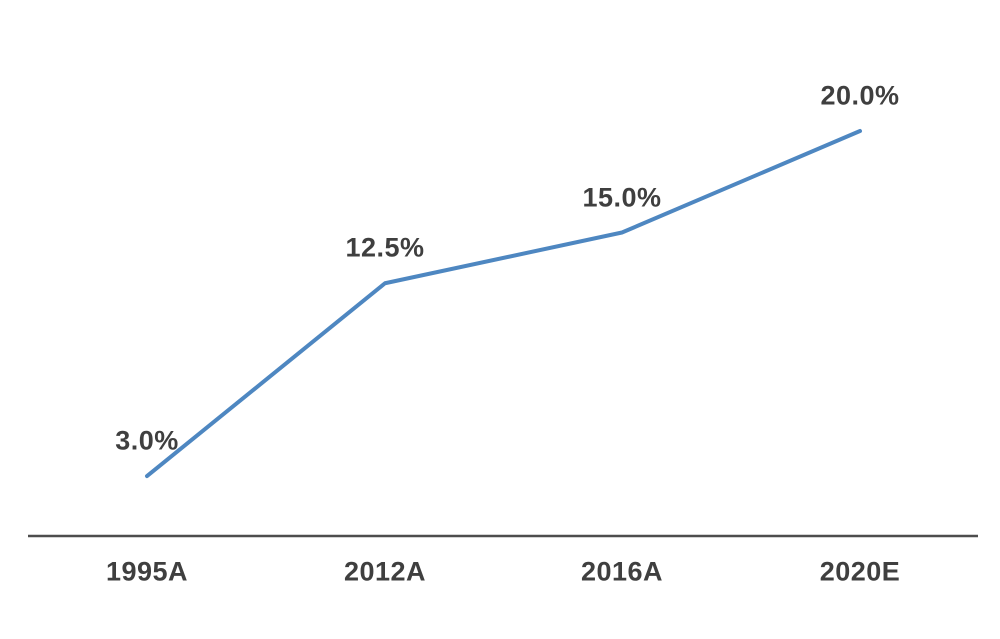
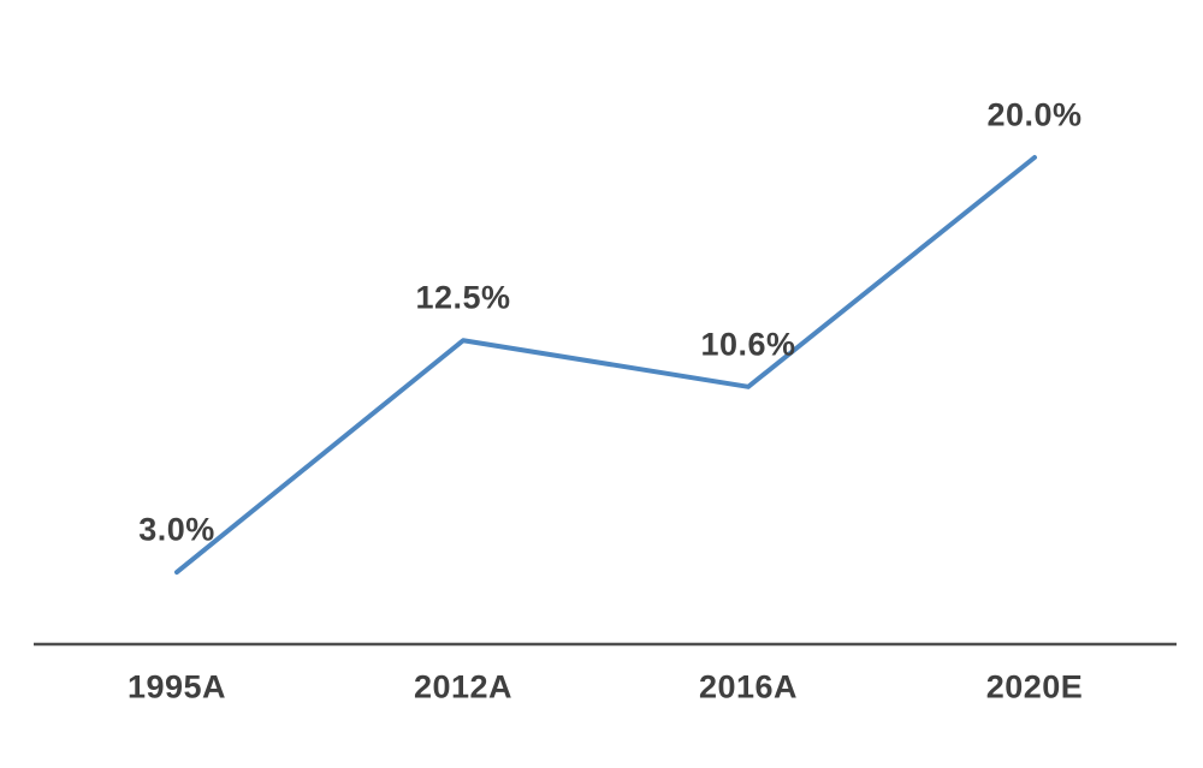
2016A: 15.0% -> 10.6%
